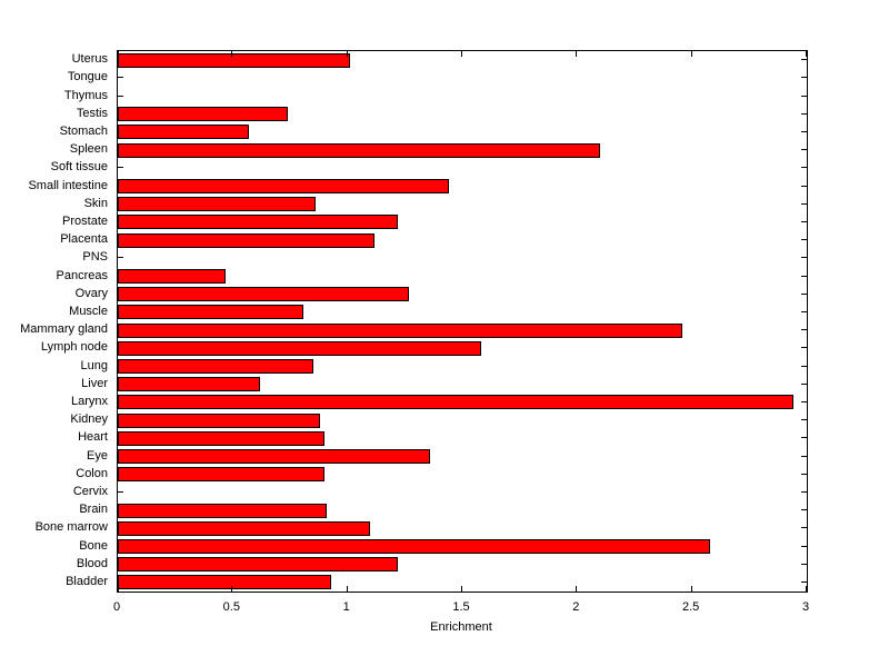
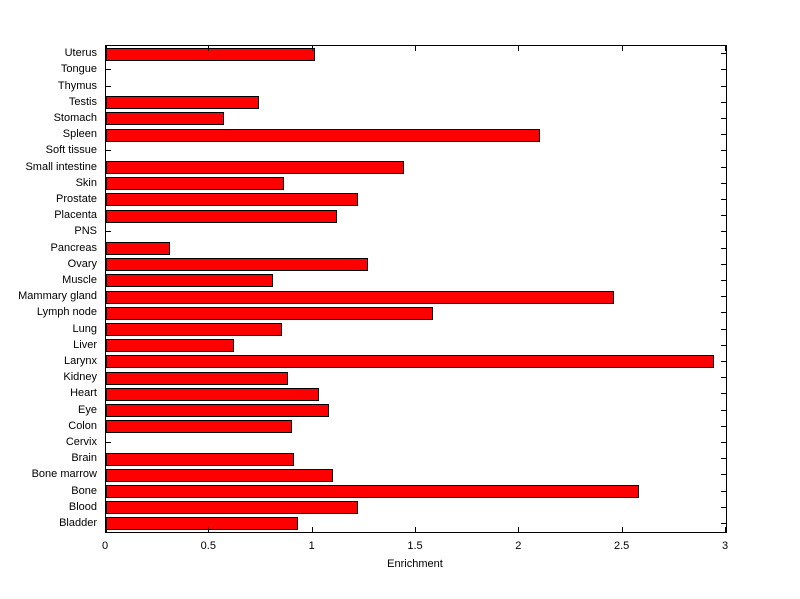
Pancreas: 0.47 -> 0.31
Heart: 0.90 -> 1.03
Eye: 1.36 -> 1.08
